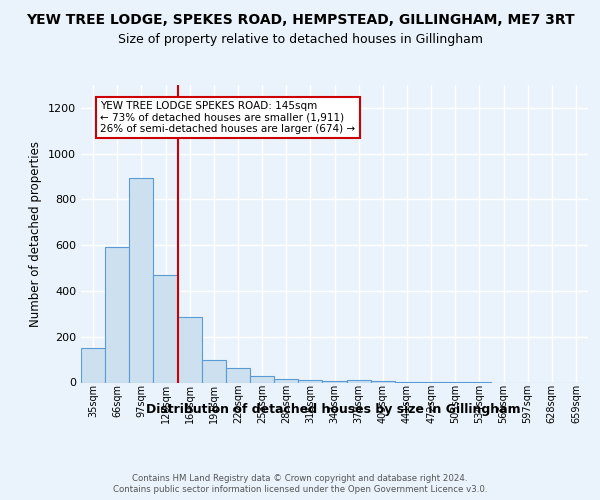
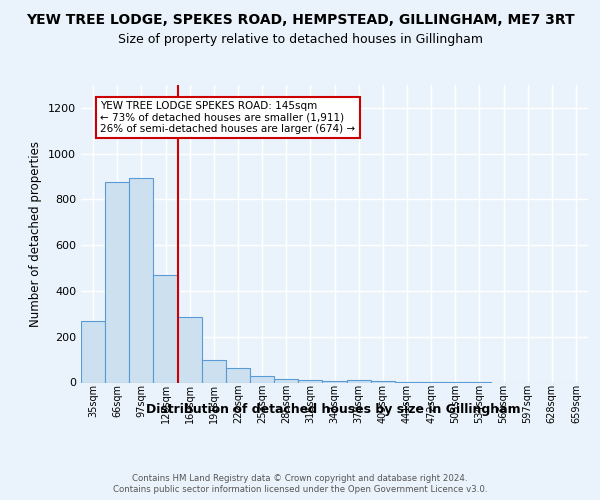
35sqm: 150 -> 270
66sqm: 590 -> 875
